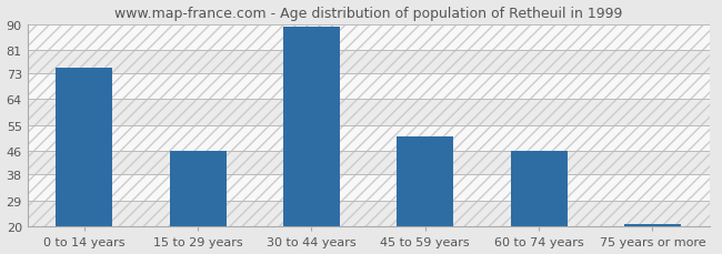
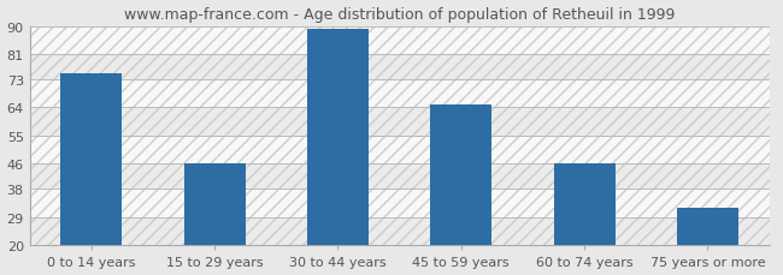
45 to 59 years: 51 -> 65
75 years or more: 21 -> 32
